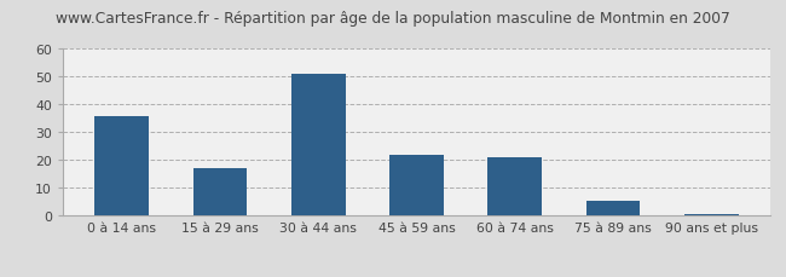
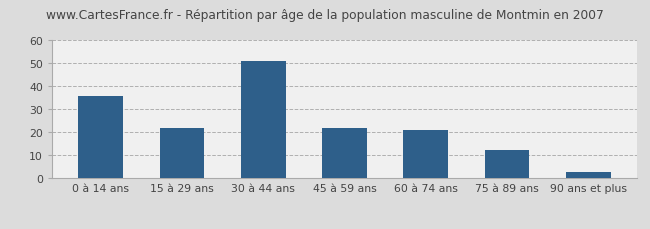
15 à 29 ans: 17.0 -> 22.0
75 à 89 ans: 5.5 -> 12.5
90 ans et plus: 0.5 -> 3.0
